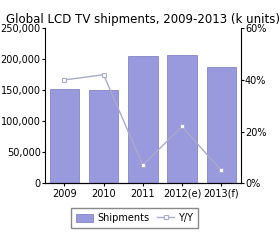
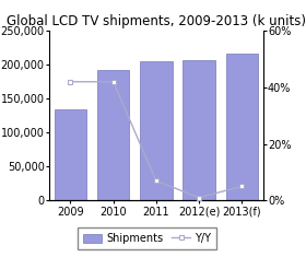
Shipments/2009: 152,000 -> 135,000
Y/Y/2009: 40% -> 42%
Shipments/2010: 150,000 -> 192,000
Y/Y/2012(e): 22% -> 1%
Shipments/2013(f): 188,000 -> 216,000
